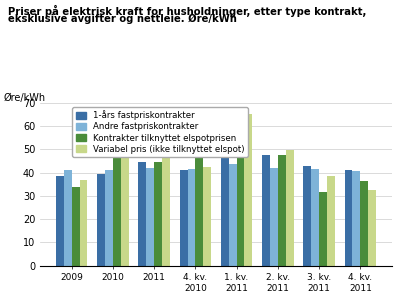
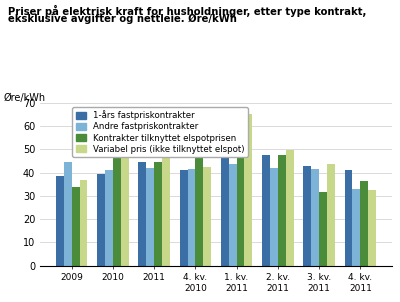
Andre fastpriskontrakter/2009: 41.0 -> 44.5
Variabel pris (ikke tilknyttet elspot)/3. kv. 2011: 38.5 -> 43.5
Andre fastpriskontrakter/4. kv. 2011: 40.5 -> 33.0
